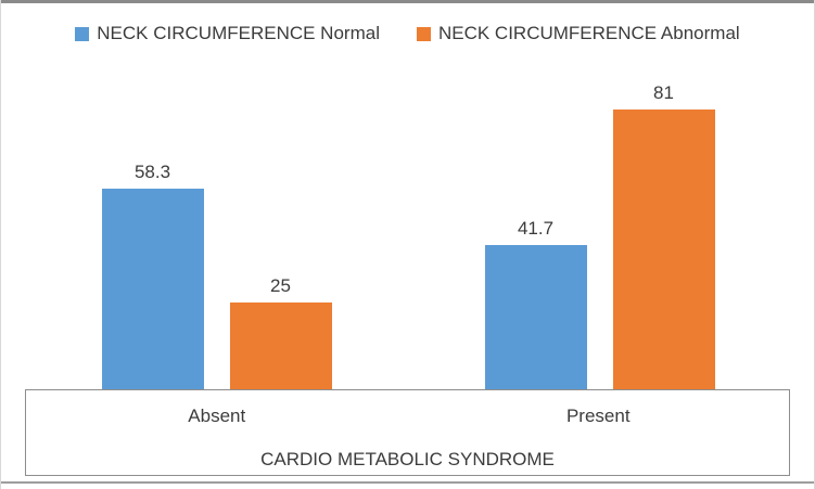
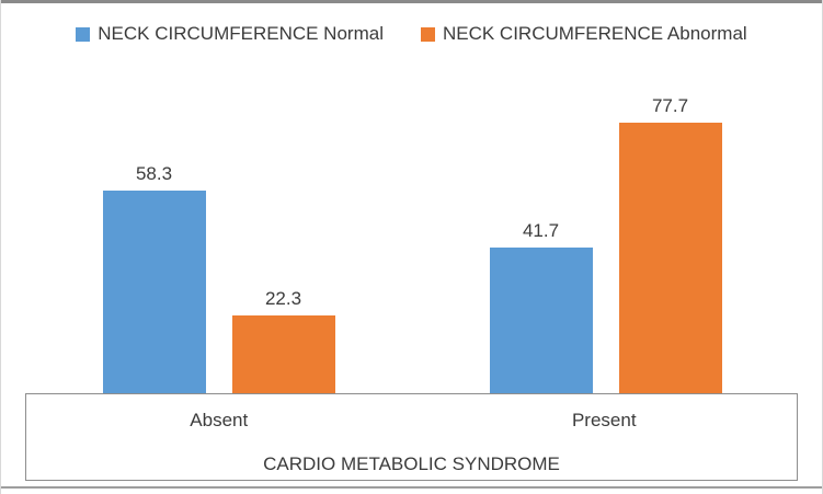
NECK CIRCUMFERENCE Abnormal/Absent: 25 -> 22.3
NECK CIRCUMFERENCE Abnormal/Present: 81 -> 77.7
